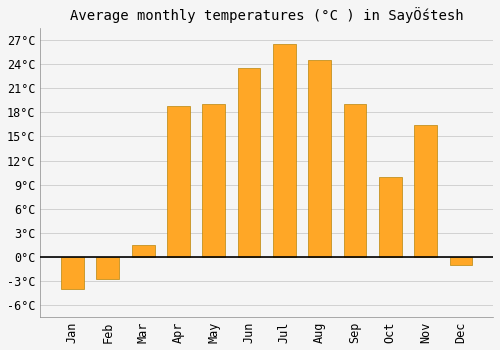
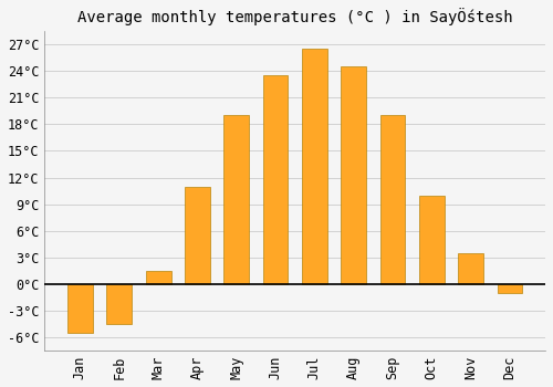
Jan: -4.0°C -> -5.5°C
Feb: -2.8°C -> -4.5°C
Apr: 18.8°C -> 11.0°C
Nov: 16.4°C -> 3.5°C
